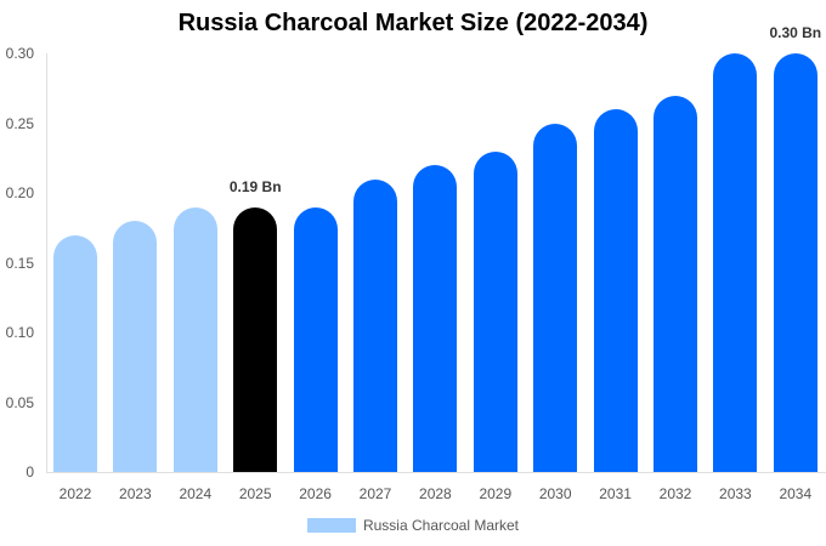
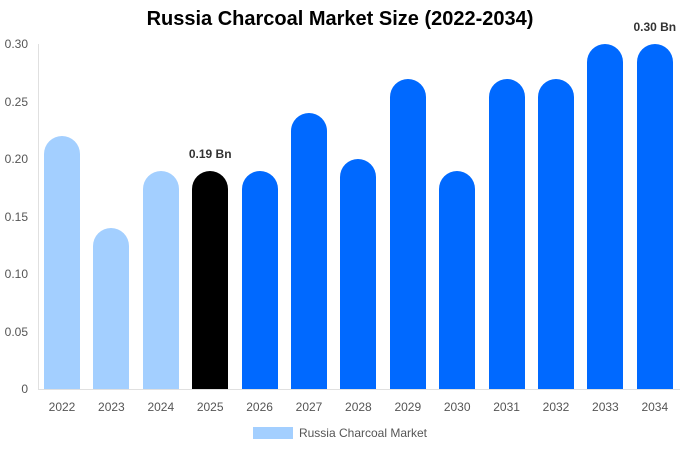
2022: 0.17 -> 0.22
2023: 0.18 -> 0.14
2027: 0.21 -> 0.24
2028: 0.22 -> 0.20
2029: 0.23 -> 0.27
2030: 0.25 -> 0.19
2031: 0.26 -> 0.27
